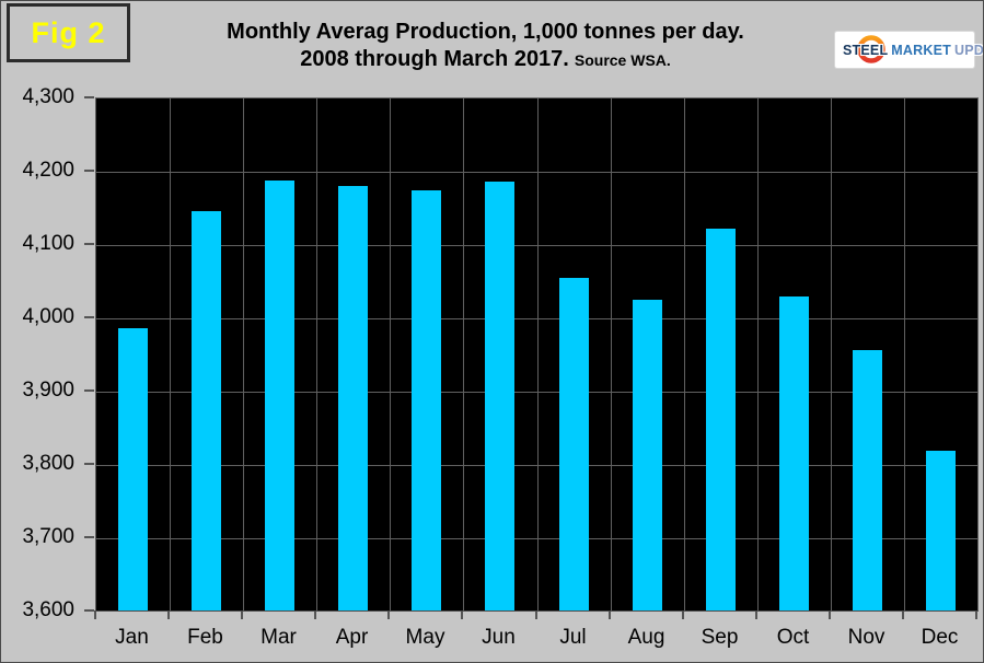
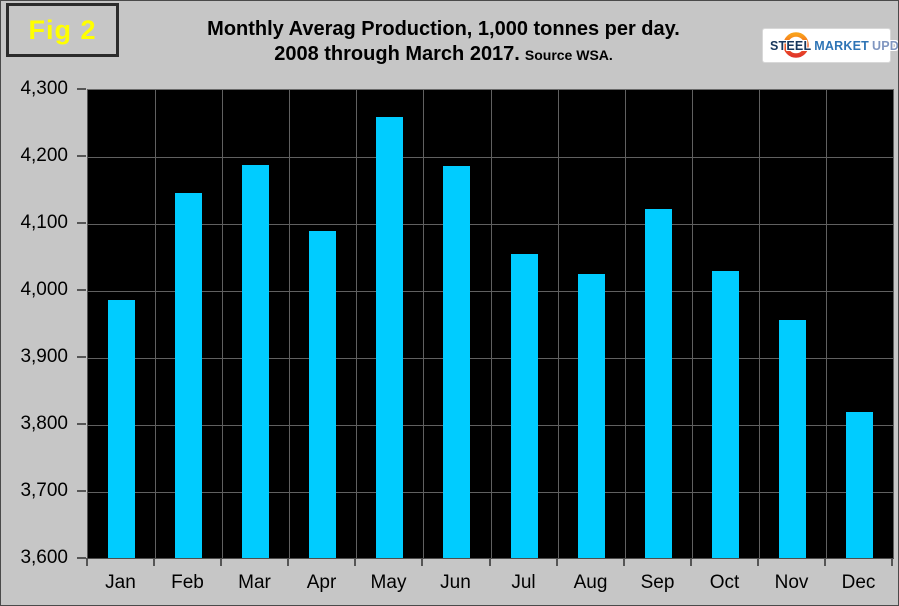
Apr: 4180 -> 4090
May: 4180 -> 4260
